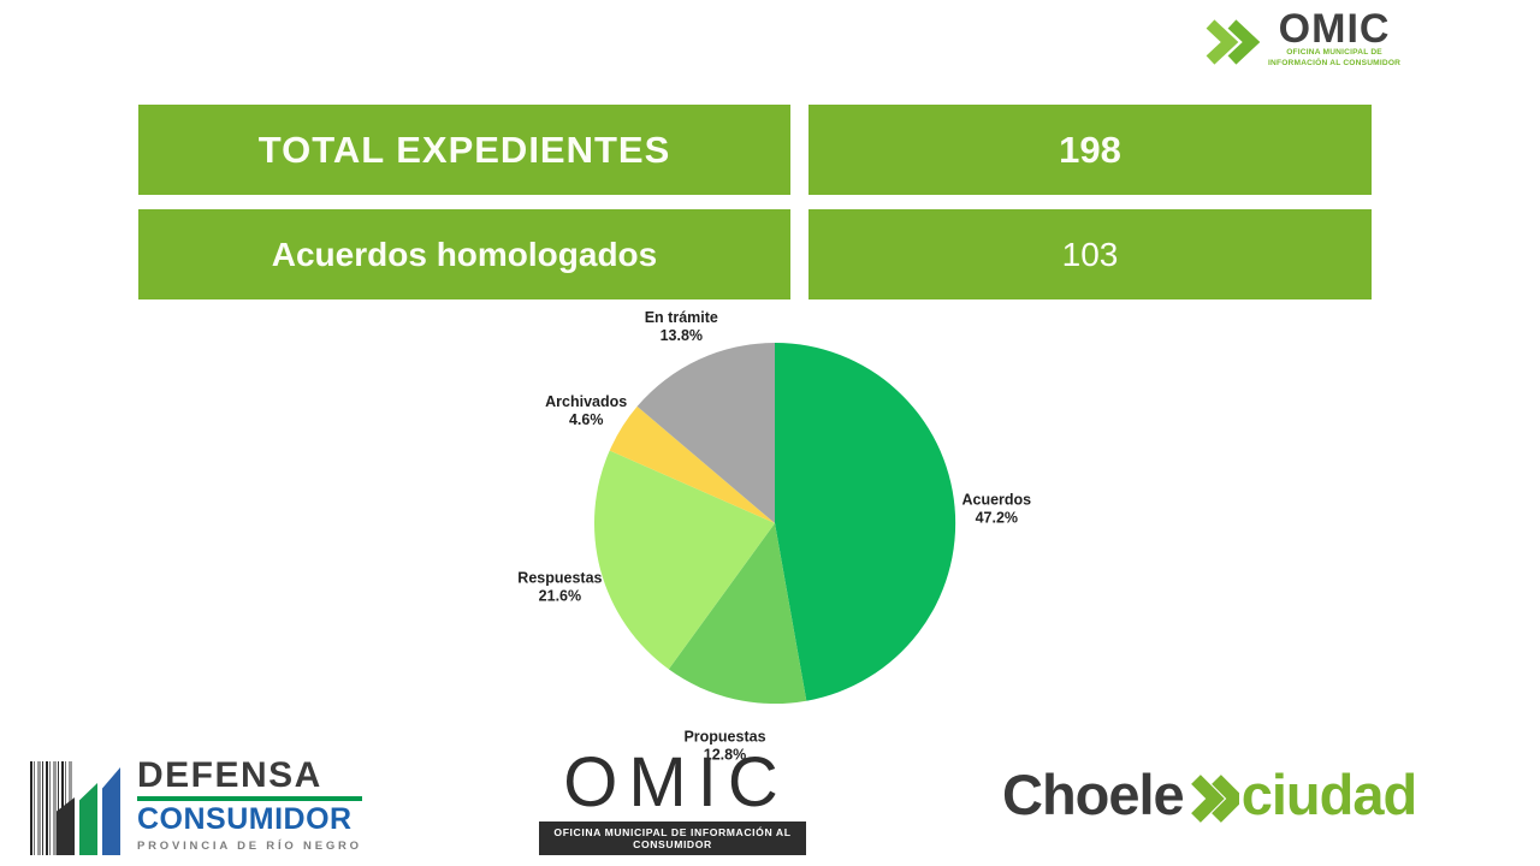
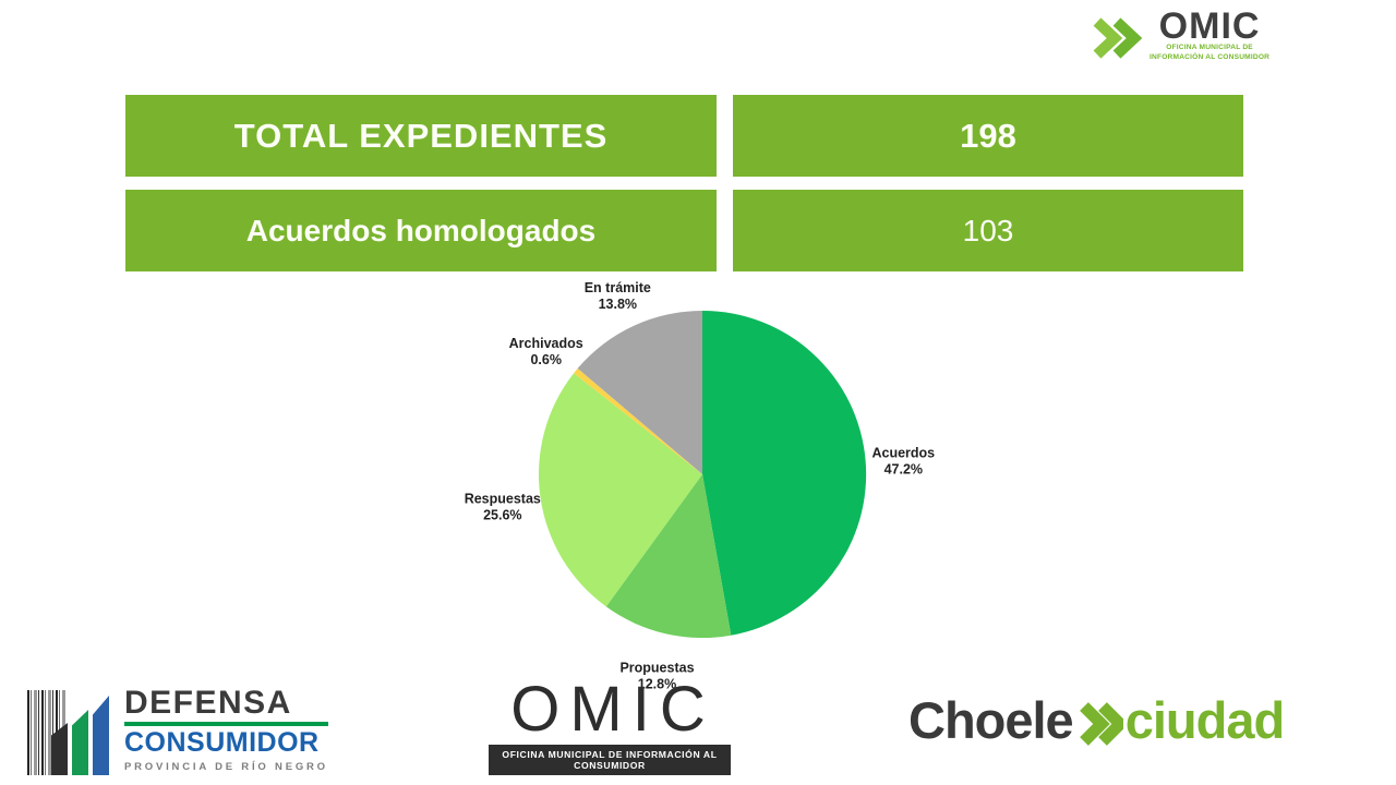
Respuestas: 21.6% -> 25.6%
Archivados: 4.6% -> 0.6%
